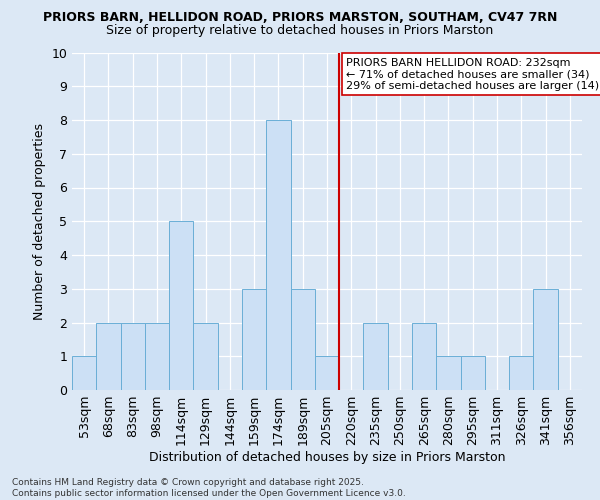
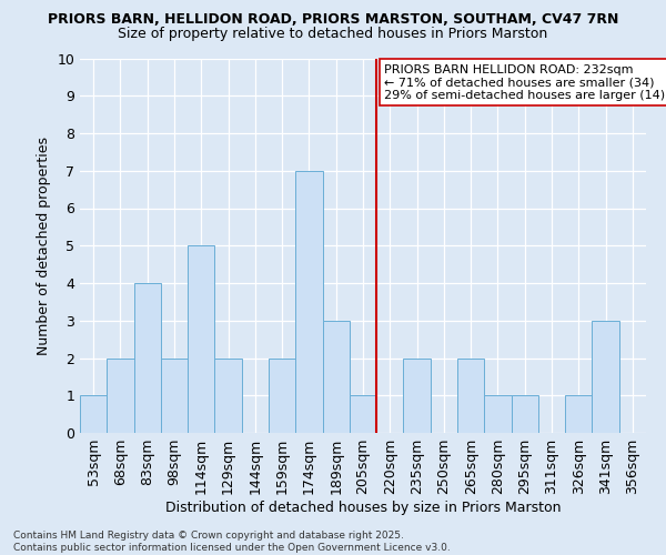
83sqm: 2 -> 4
159sqm: 3 -> 2
174sqm: 8 -> 7
